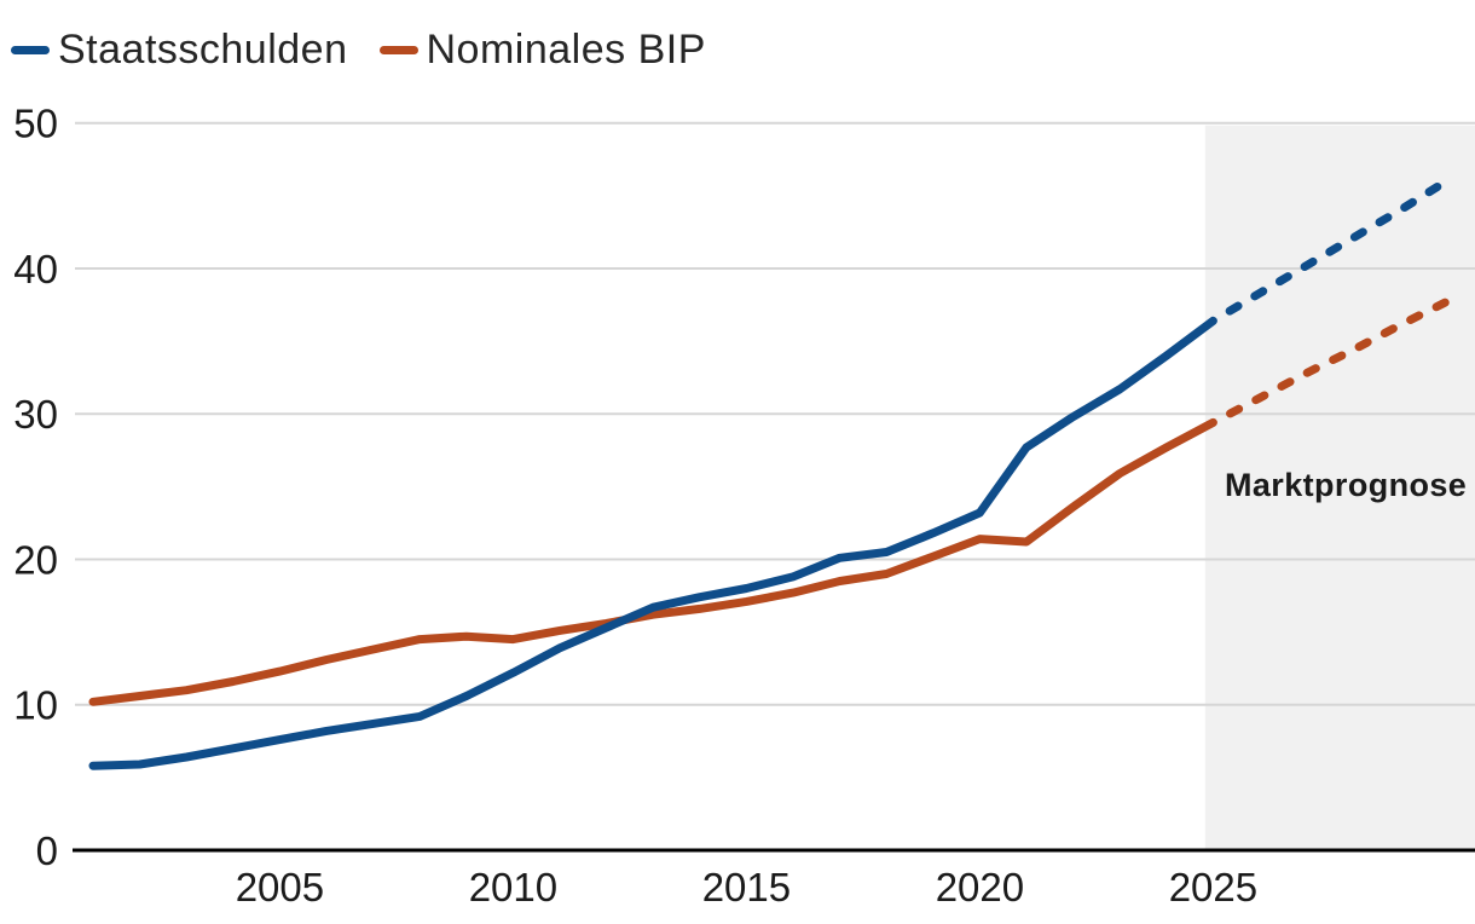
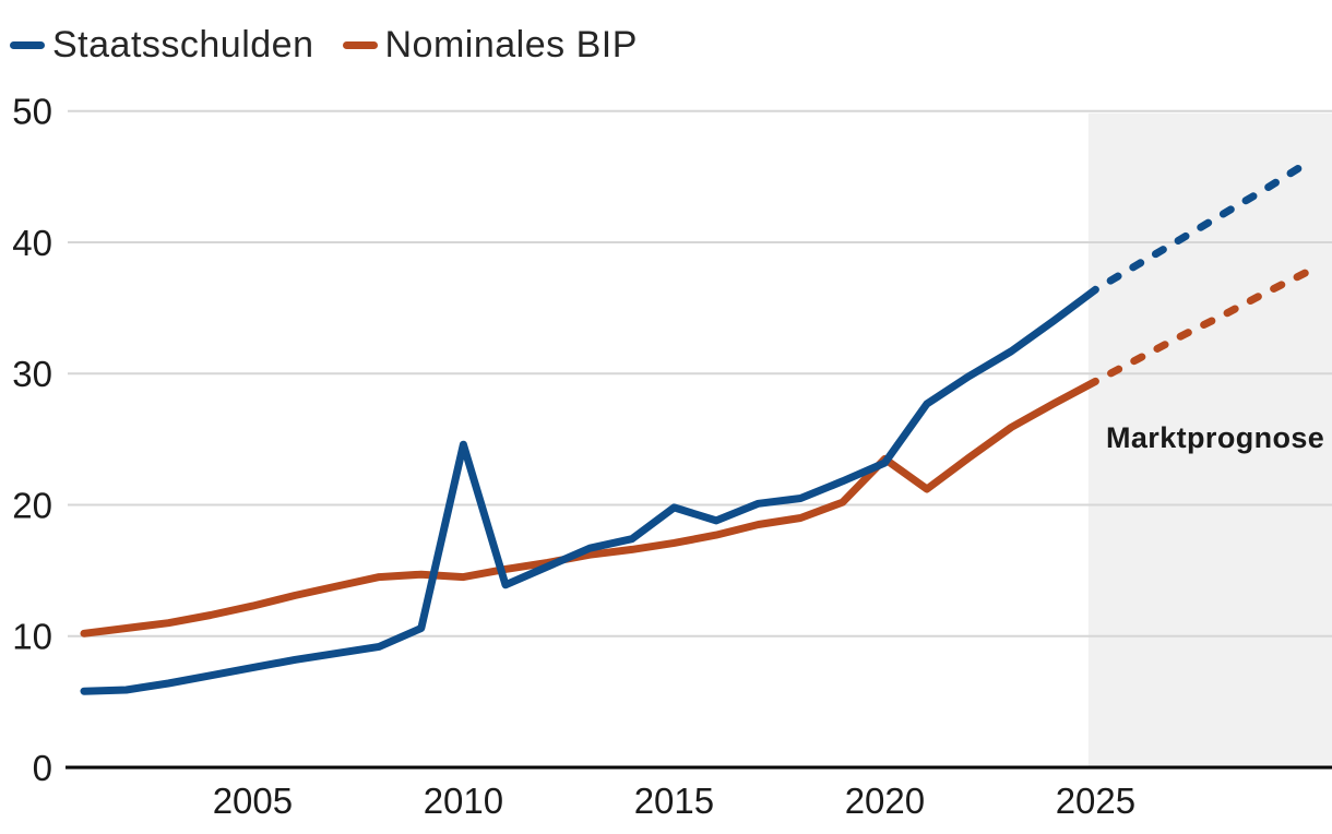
Staatsschulden/2010: 12.2 -> 24.6
Staatsschulden/2015: 18.0 -> 19.8
Nominales BIP/2020: 21.4 -> 23.5
